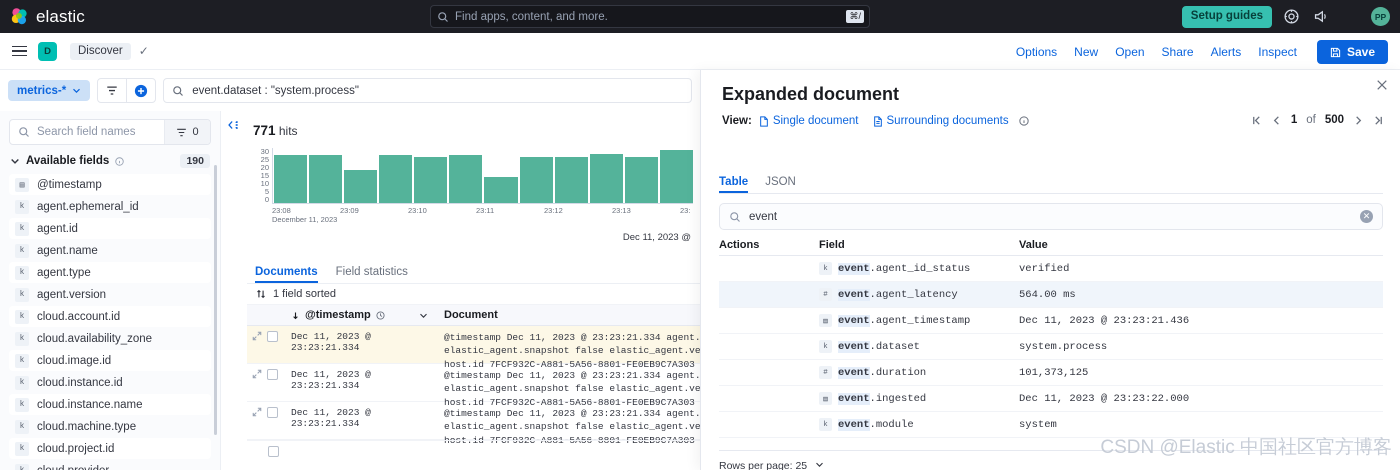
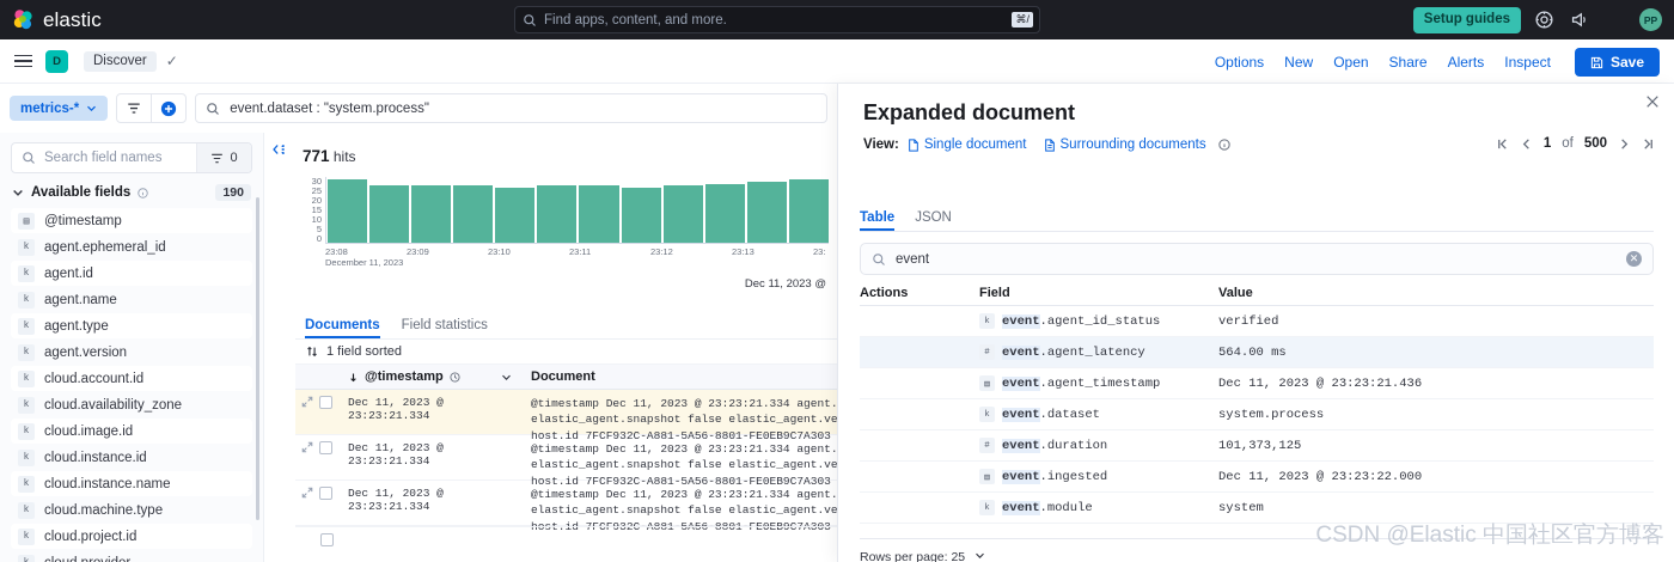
23:08: 26 -> 29
23:09: 18 -> 26
23:11: 14 -> 26
23:12: 25 -> 26
23:13: 25 -> 28
